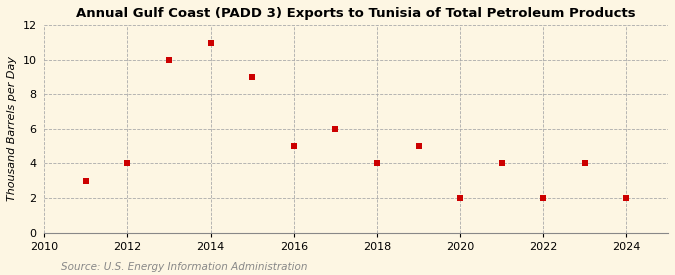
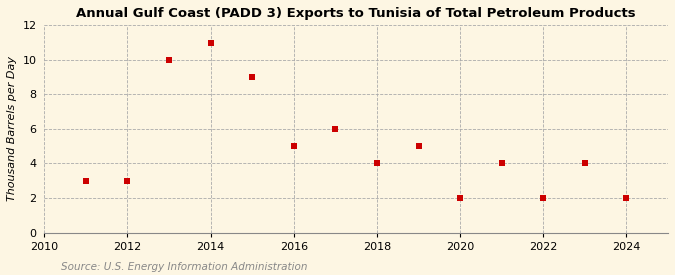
2012: 4 -> 3
